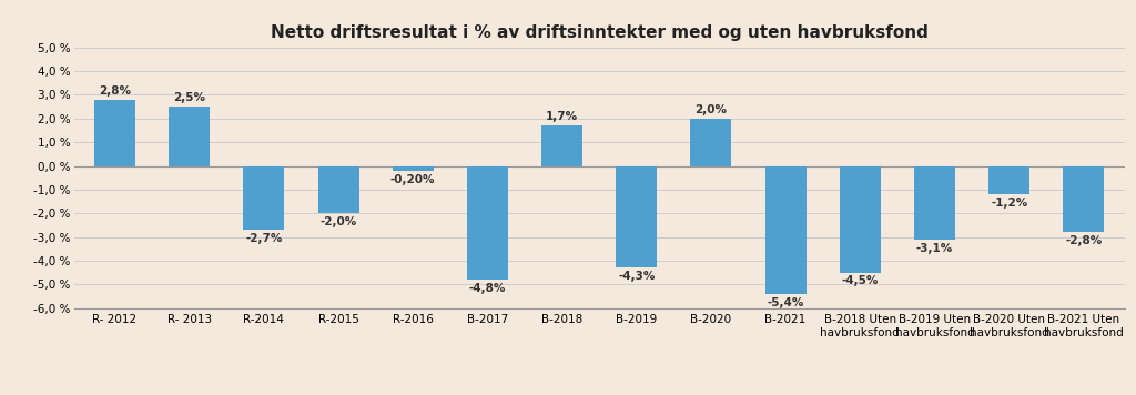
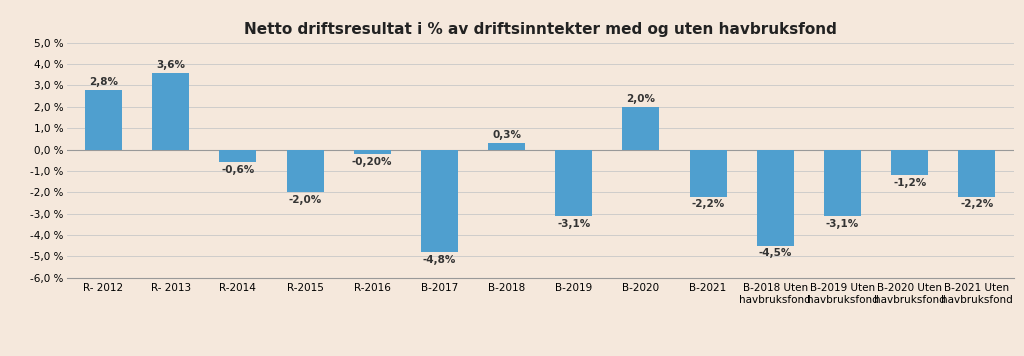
R- 2013: 2,5% -> 3,6%
R-2014: -2,7% -> -0,6%
B-2018: 1,7% -> 0,3%
B-2019: -4,3% -> -3,1%
B-2021: -5,4% -> -2,2%
B-2021 Uten havbruksfond: -2,8% -> -2,2%
